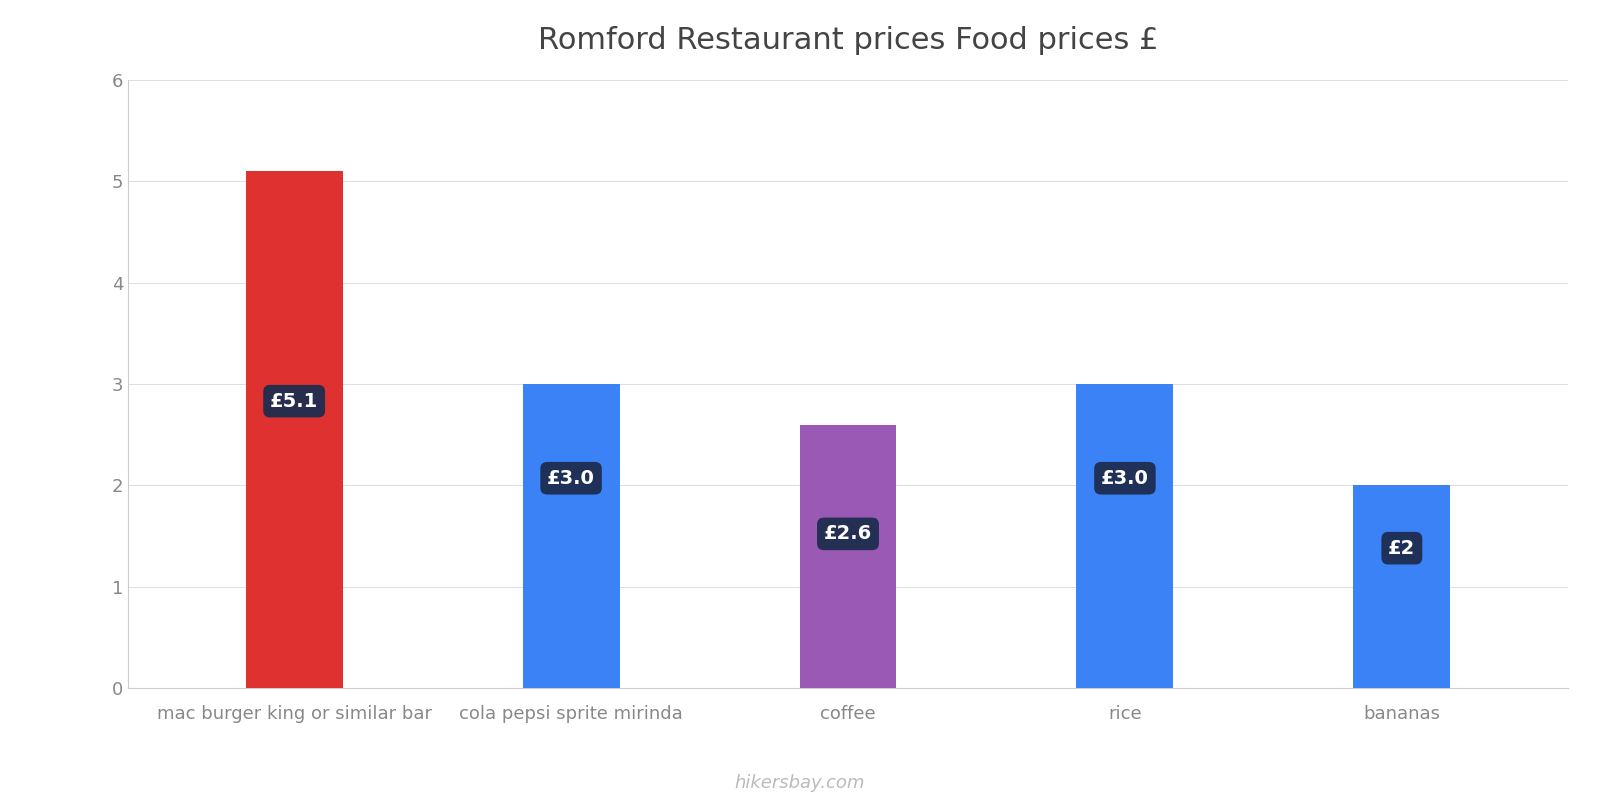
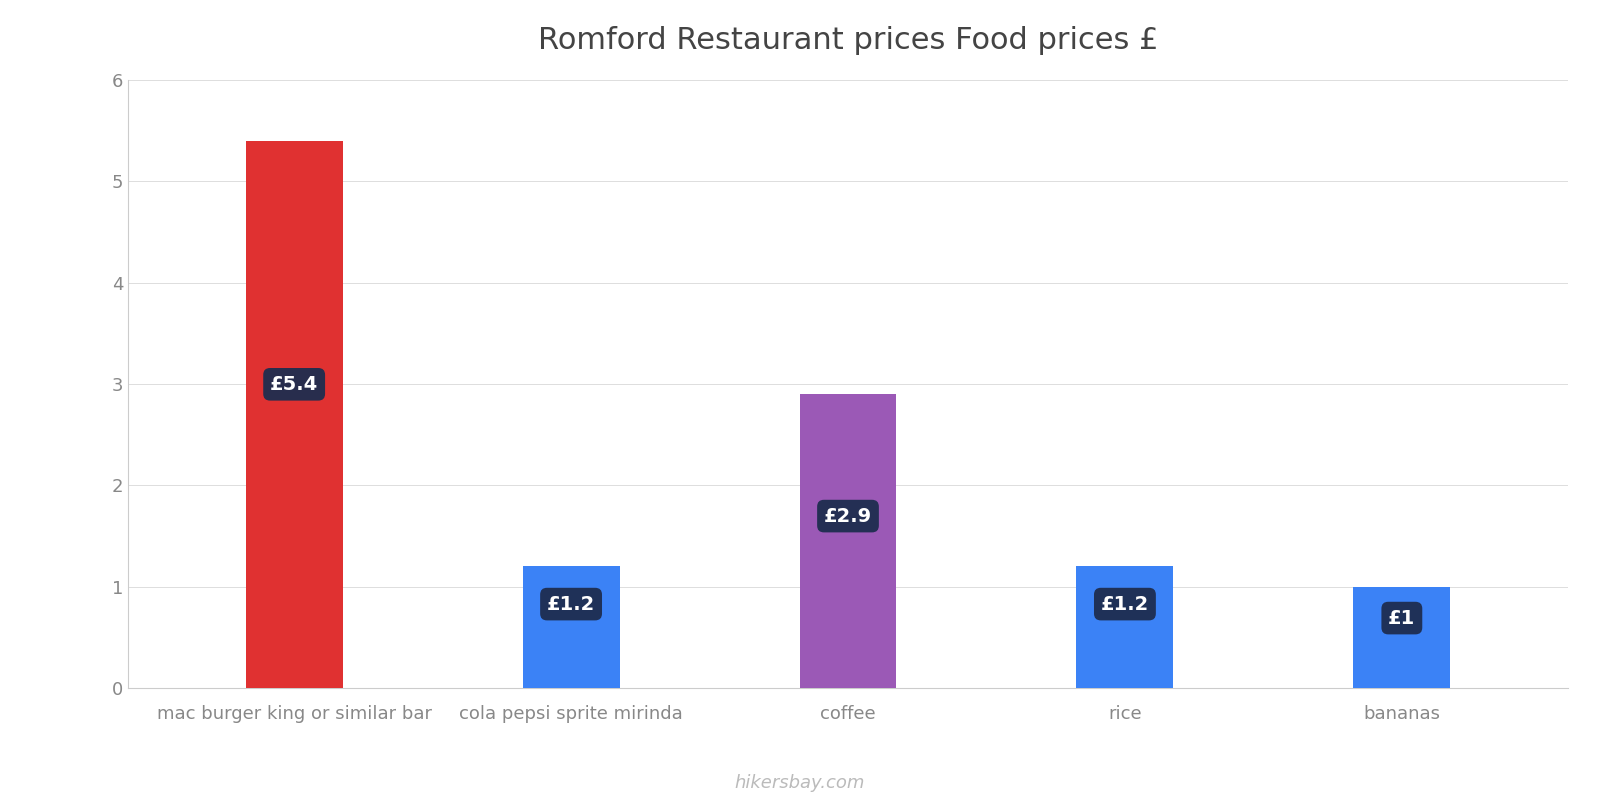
mac burger king or similar bar: £5.1 -> £5.4
cola pepsi sprite mirinda: £3.0 -> £1.2
coffee: £2.6 -> £2.9
rice: £3.0 -> £1.2
bananas: £2 -> £1
